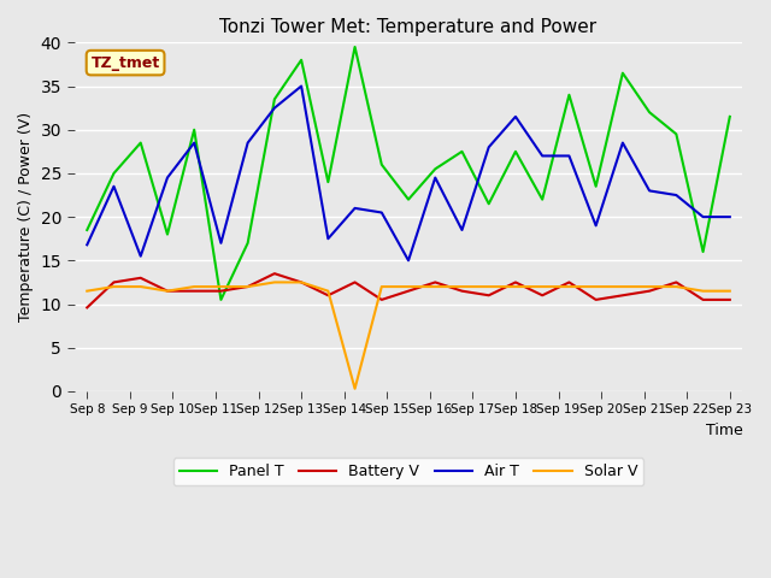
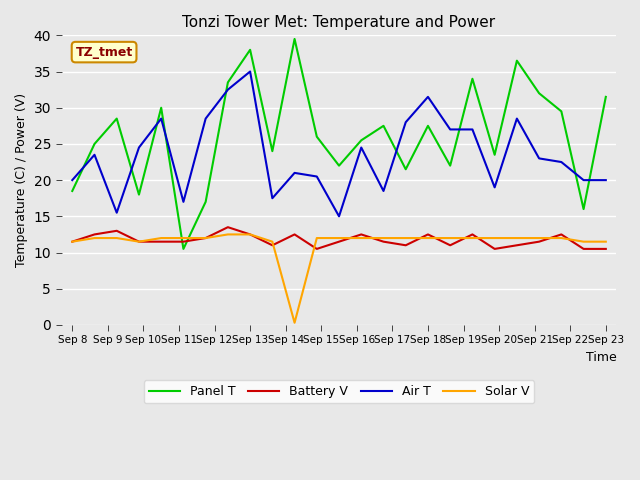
Battery V/Sep 8: 9.6 -> 11.5
Air T/Sep 8: 16.8 -> 20.0
